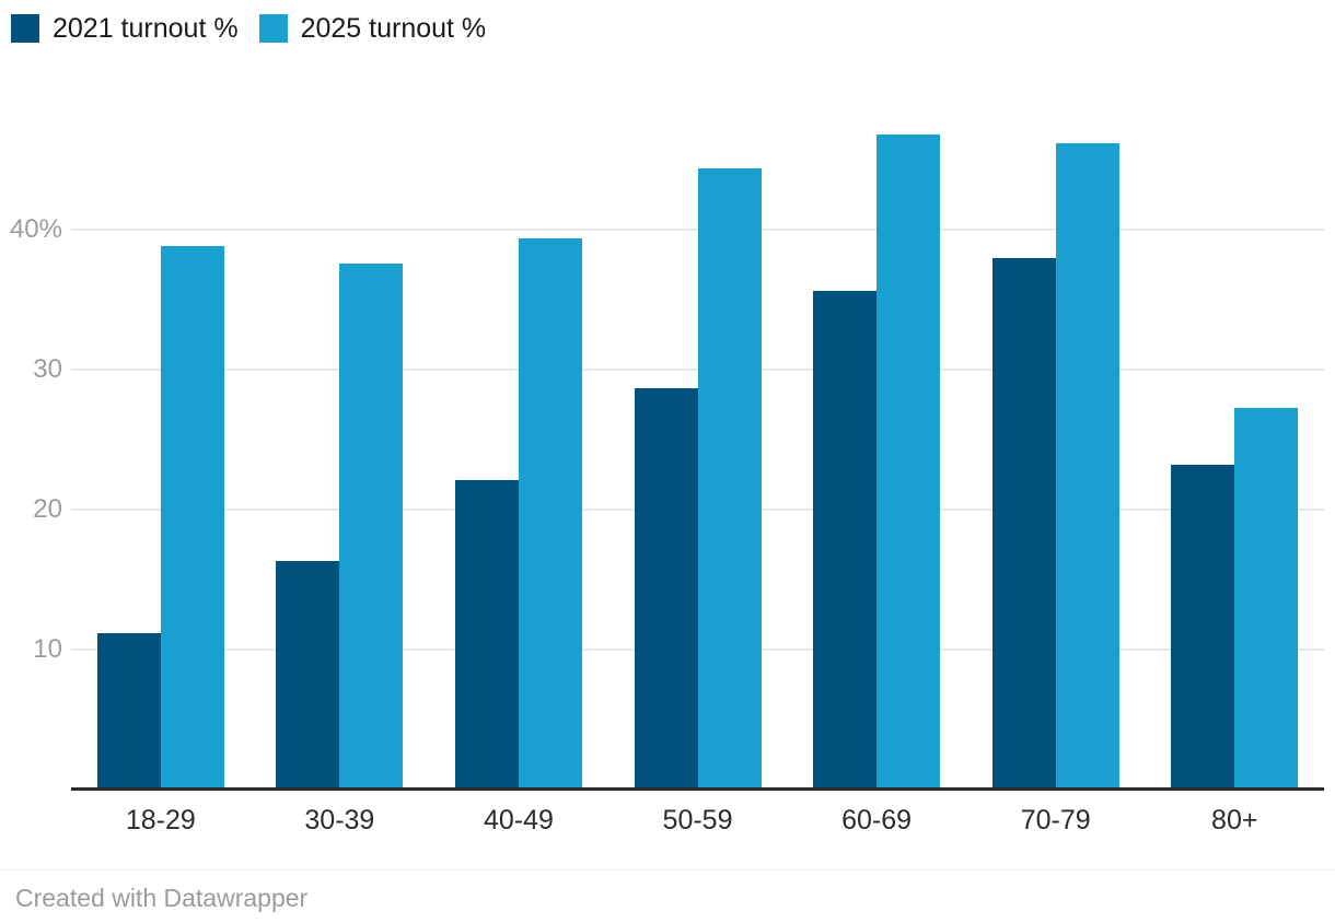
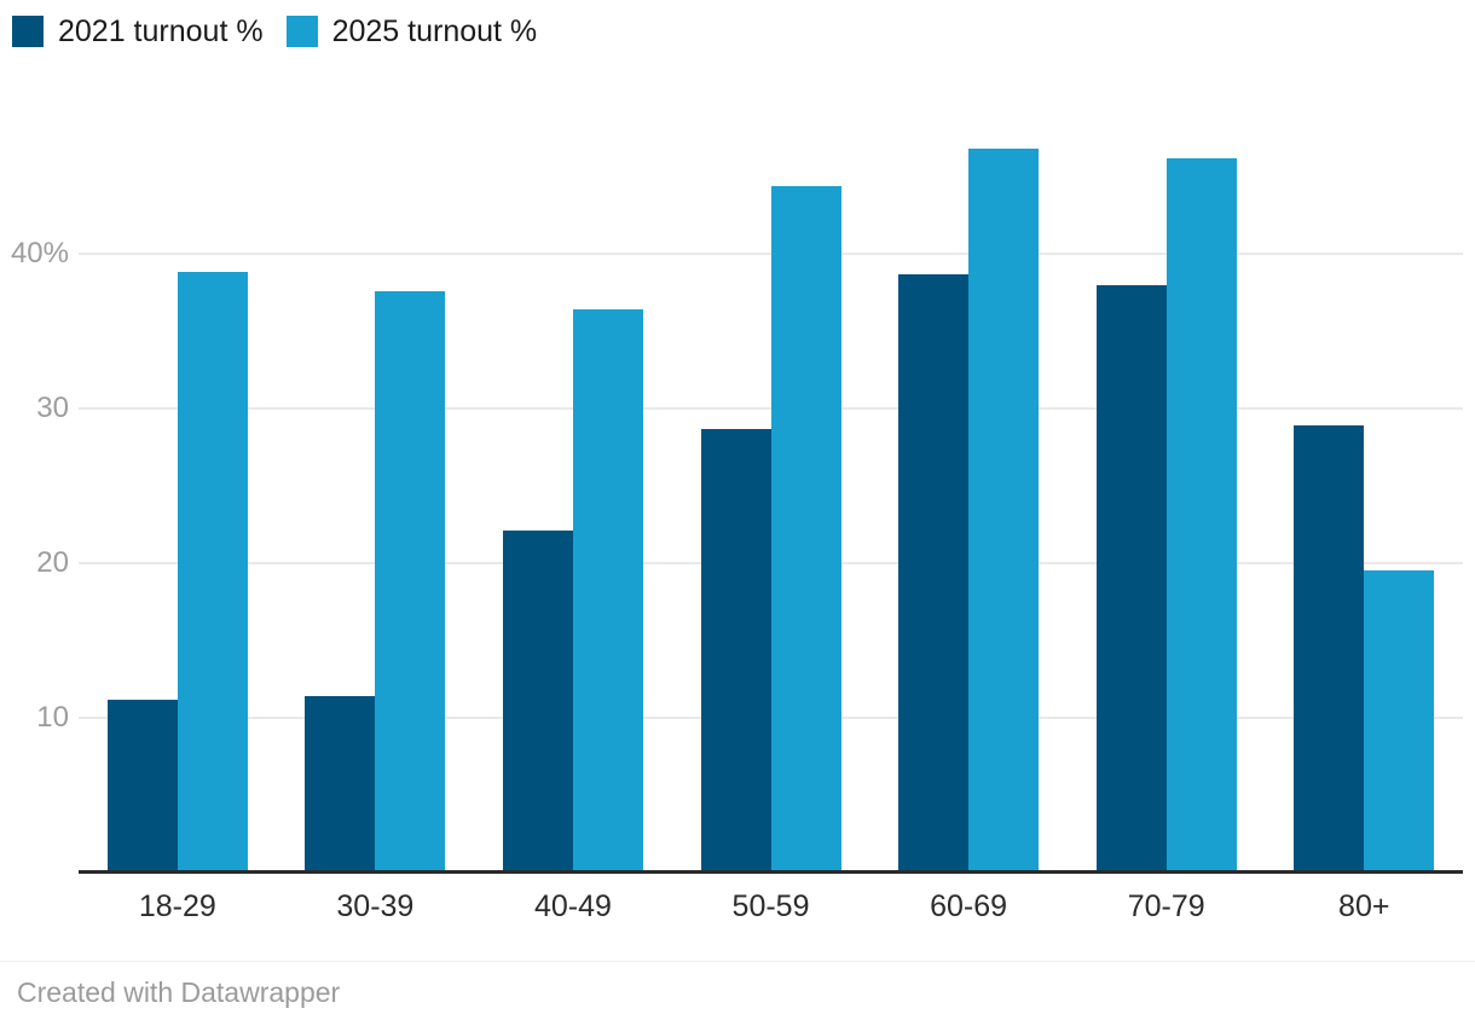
2021 turnout %/30-39: 16.3% -> 11.4%
2025 turnout %/40-49: 39.4% -> 36.4%
2021 turnout %/60-69: 35.6% -> 38.7%
2021 turnout %/80+: 23.2% -> 28.9%
2025 turnout %/80+: 27.3% -> 19.5%
